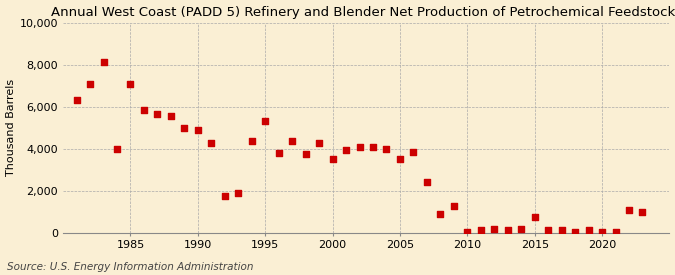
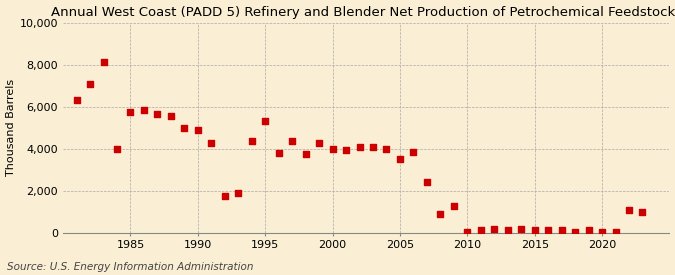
1985: 7,050 -> 5,750
2000: 3,500 -> 4,000
2015: 750 -> 100
